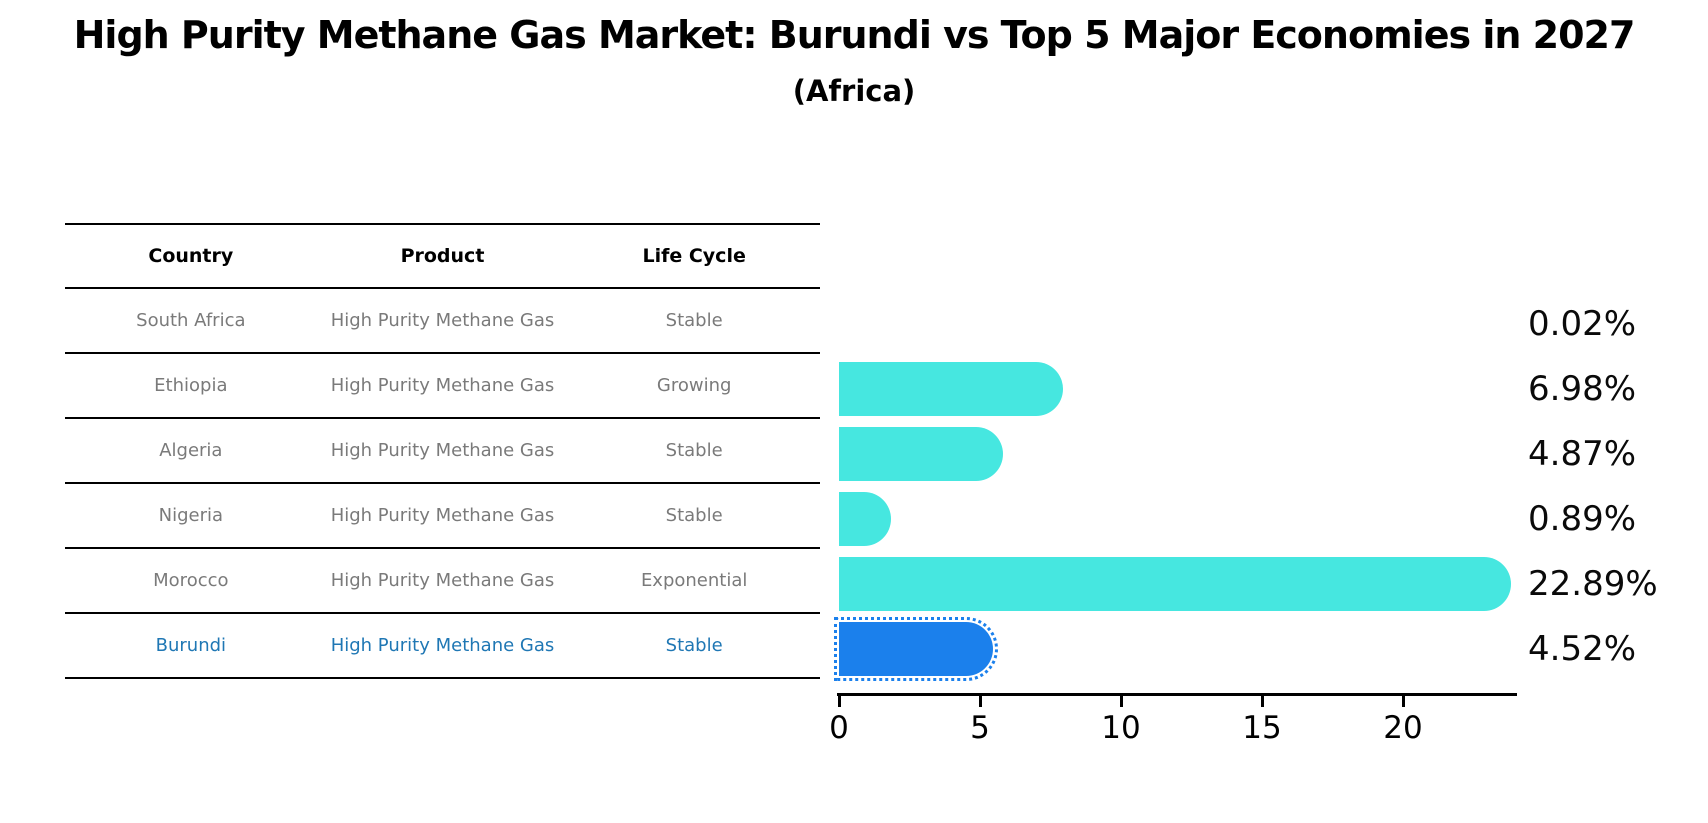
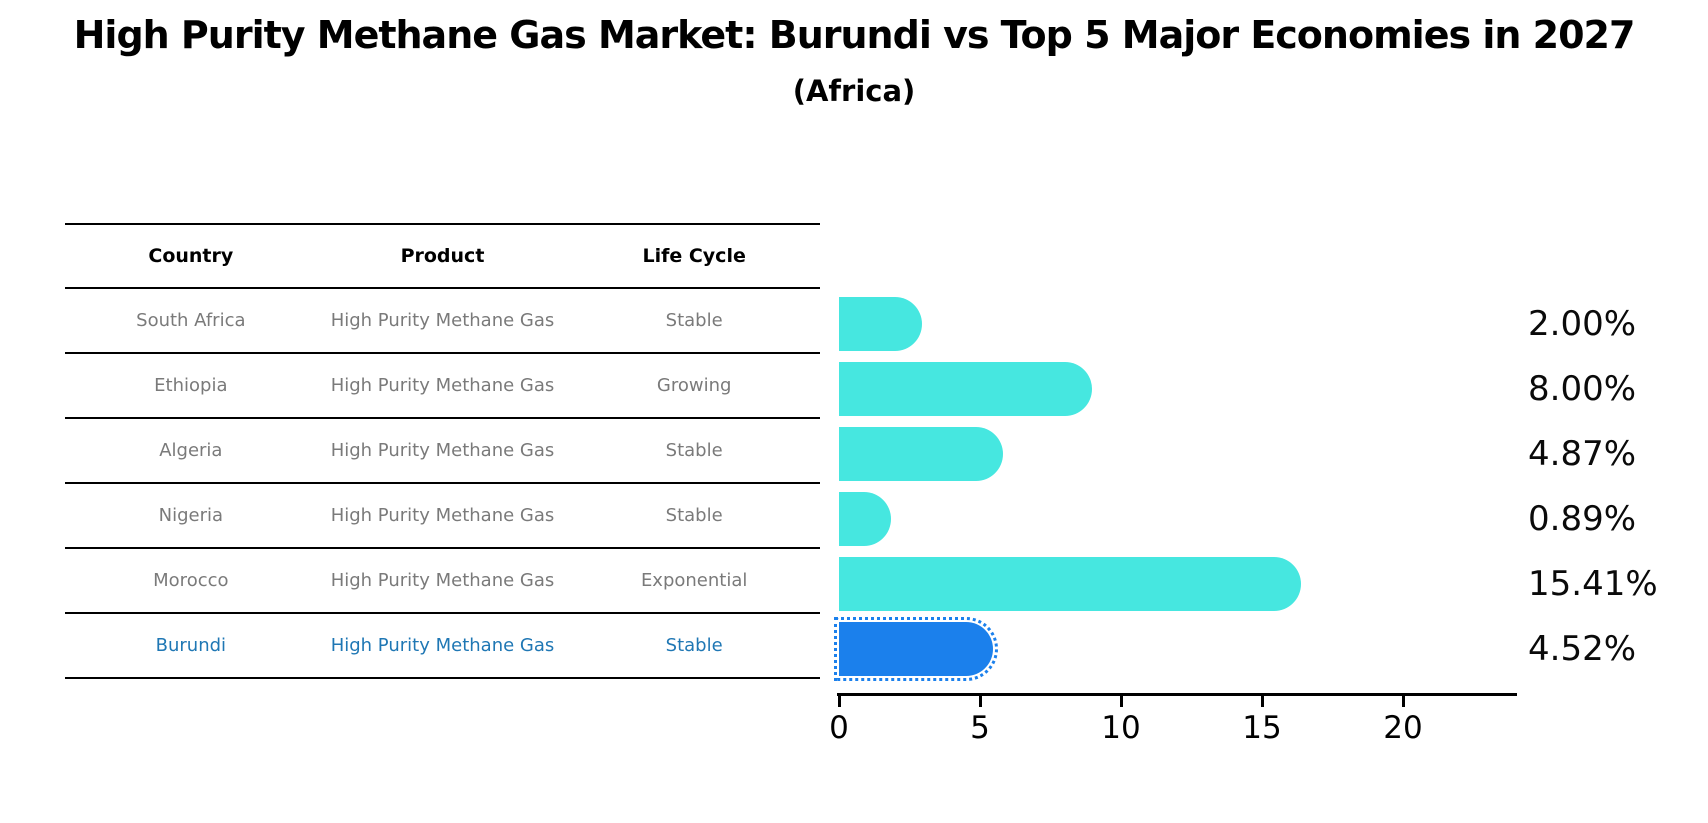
South Africa: 0.02% -> 2.00%
Ethiopia: 6.98% -> 8.00%
Morocco: 22.89% -> 15.41%
